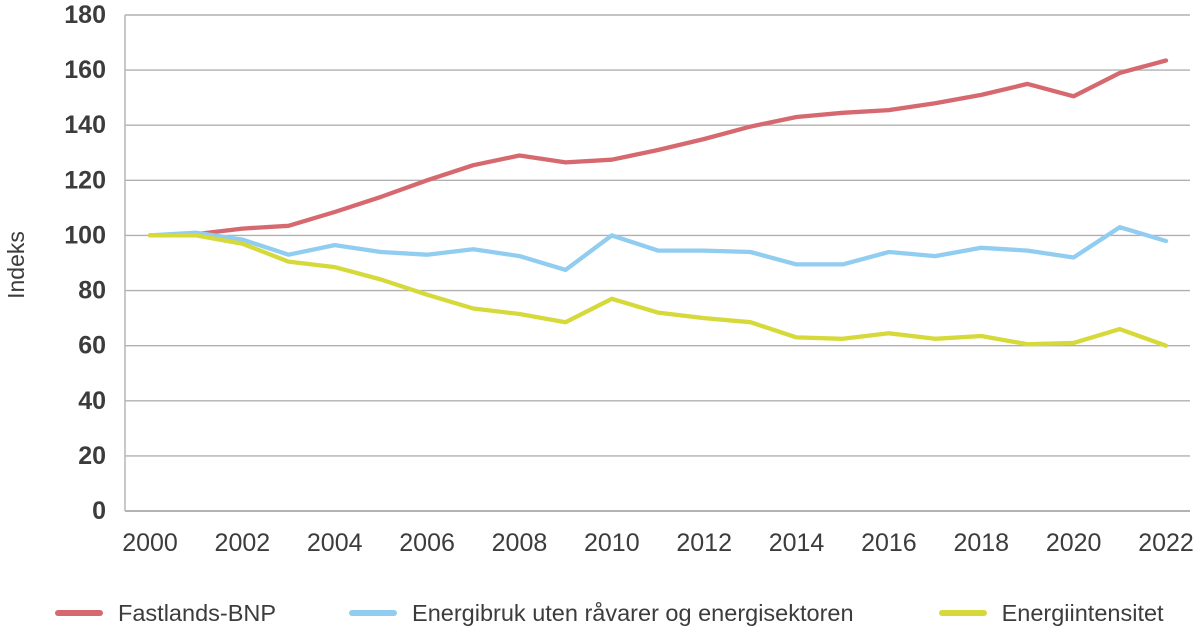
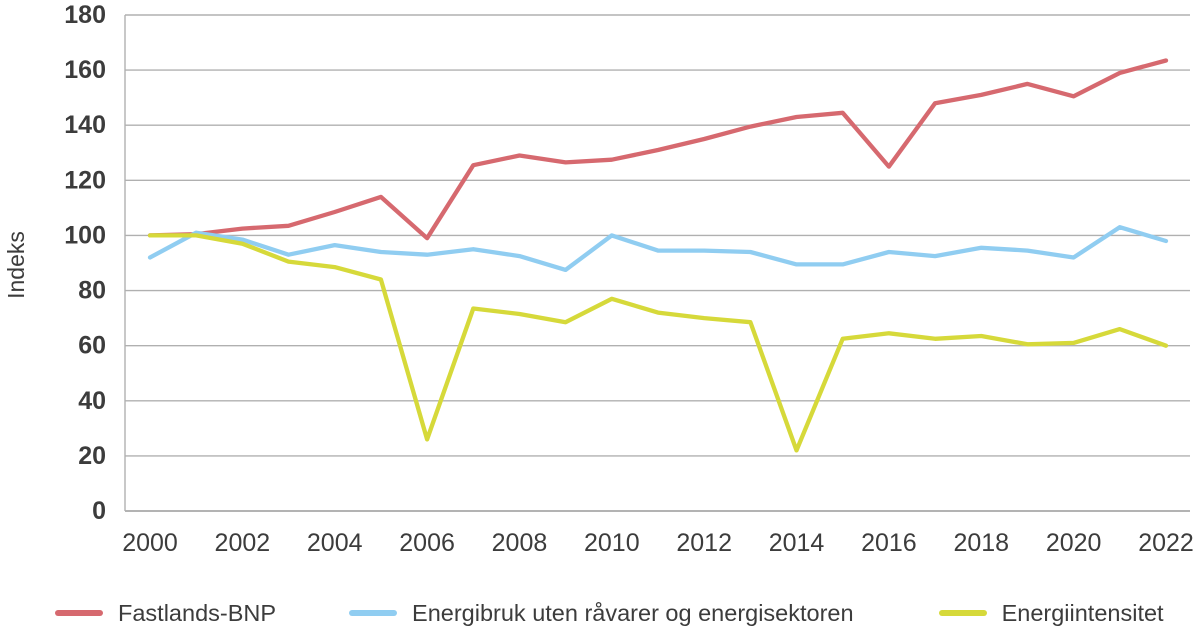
Energibruk uten råvarer og energisektoren/2000: 100 -> 92
Fastlands-BNP/2006: 120 -> 99
Energiintensitet/2006: 78 -> 26
Energiintensitet/2014: 63 -> 22
Fastlands-BNP/2016: 146 -> 125
